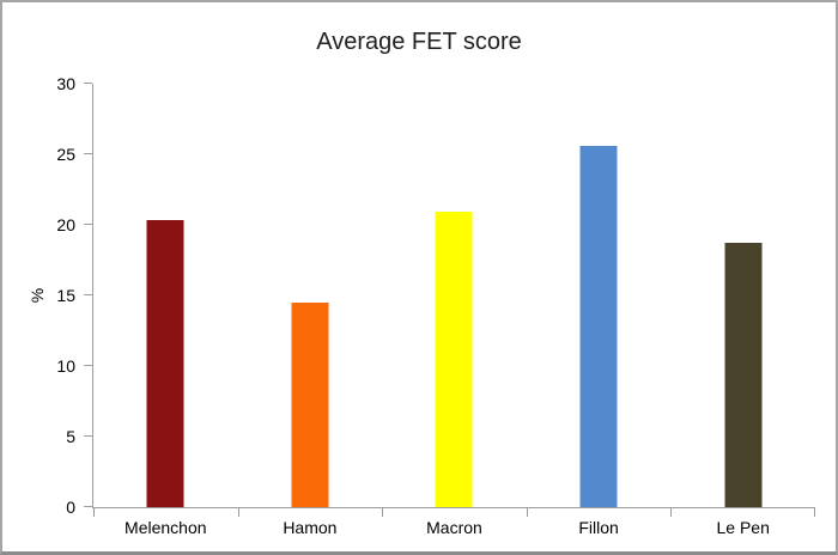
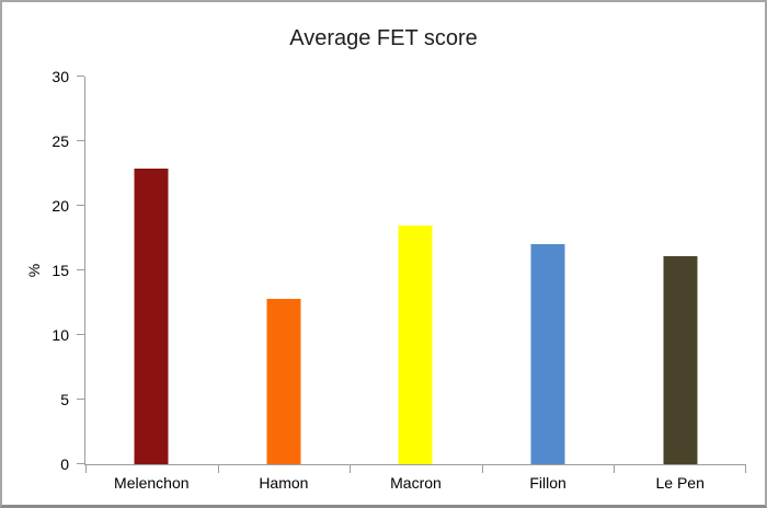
Melenchon: 20.3 -> 22.9
Hamon: 14.5 -> 12.8
Macron: 20.9 -> 18.5
Fillon: 25.6 -> 17.0
Le Pen: 18.7 -> 16.1
